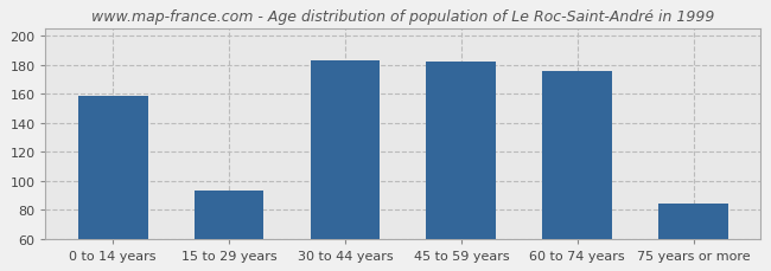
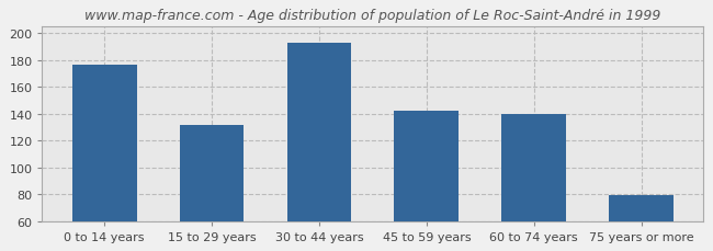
0 to 14 years: 159 -> 177
15 to 29 years: 93 -> 132
30 to 44 years: 183 -> 193
45 to 59 years: 182 -> 142
60 to 74 years: 176 -> 140
75 years or more: 84 -> 79
